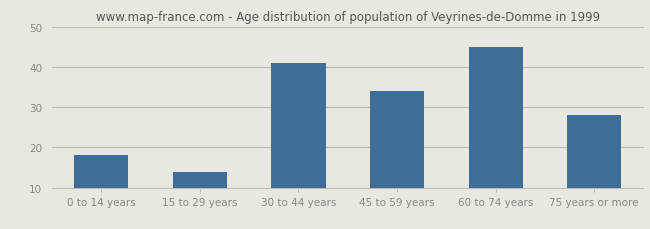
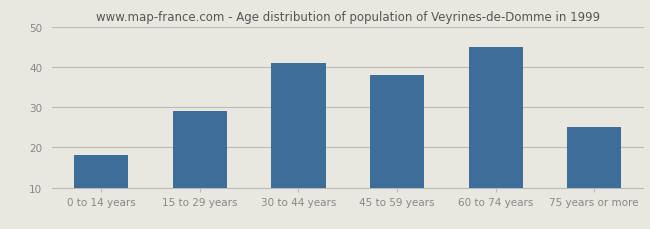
15 to 29 years: 14 -> 29
45 to 59 years: 34 -> 38
75 years or more: 28 -> 25
